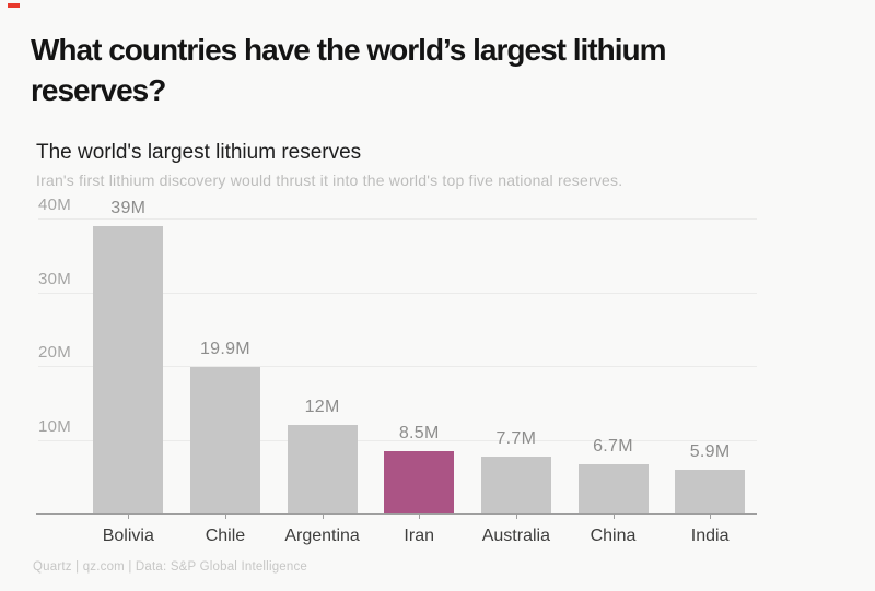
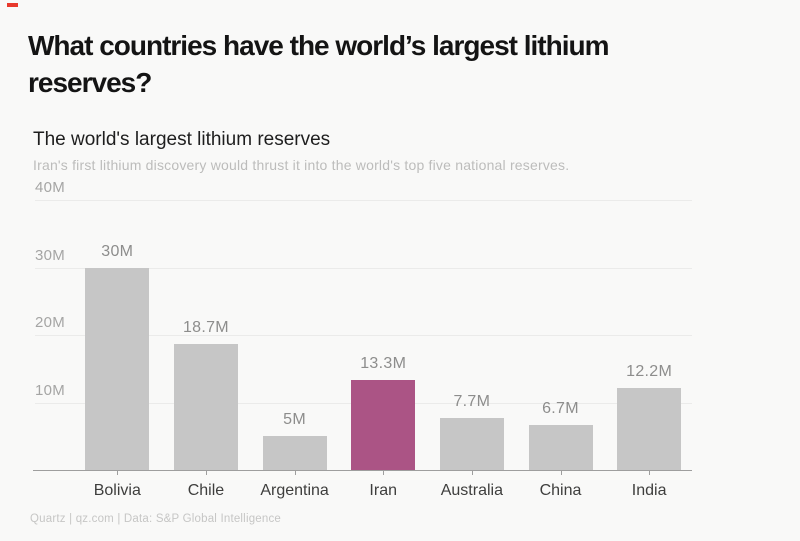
Bolivia: 39M -> 30M
Chile: 19.9M -> 18.7M
Argentina: 12M -> 5M
Iran: 8.5M -> 13.3M
India: 5.9M -> 12.2M
